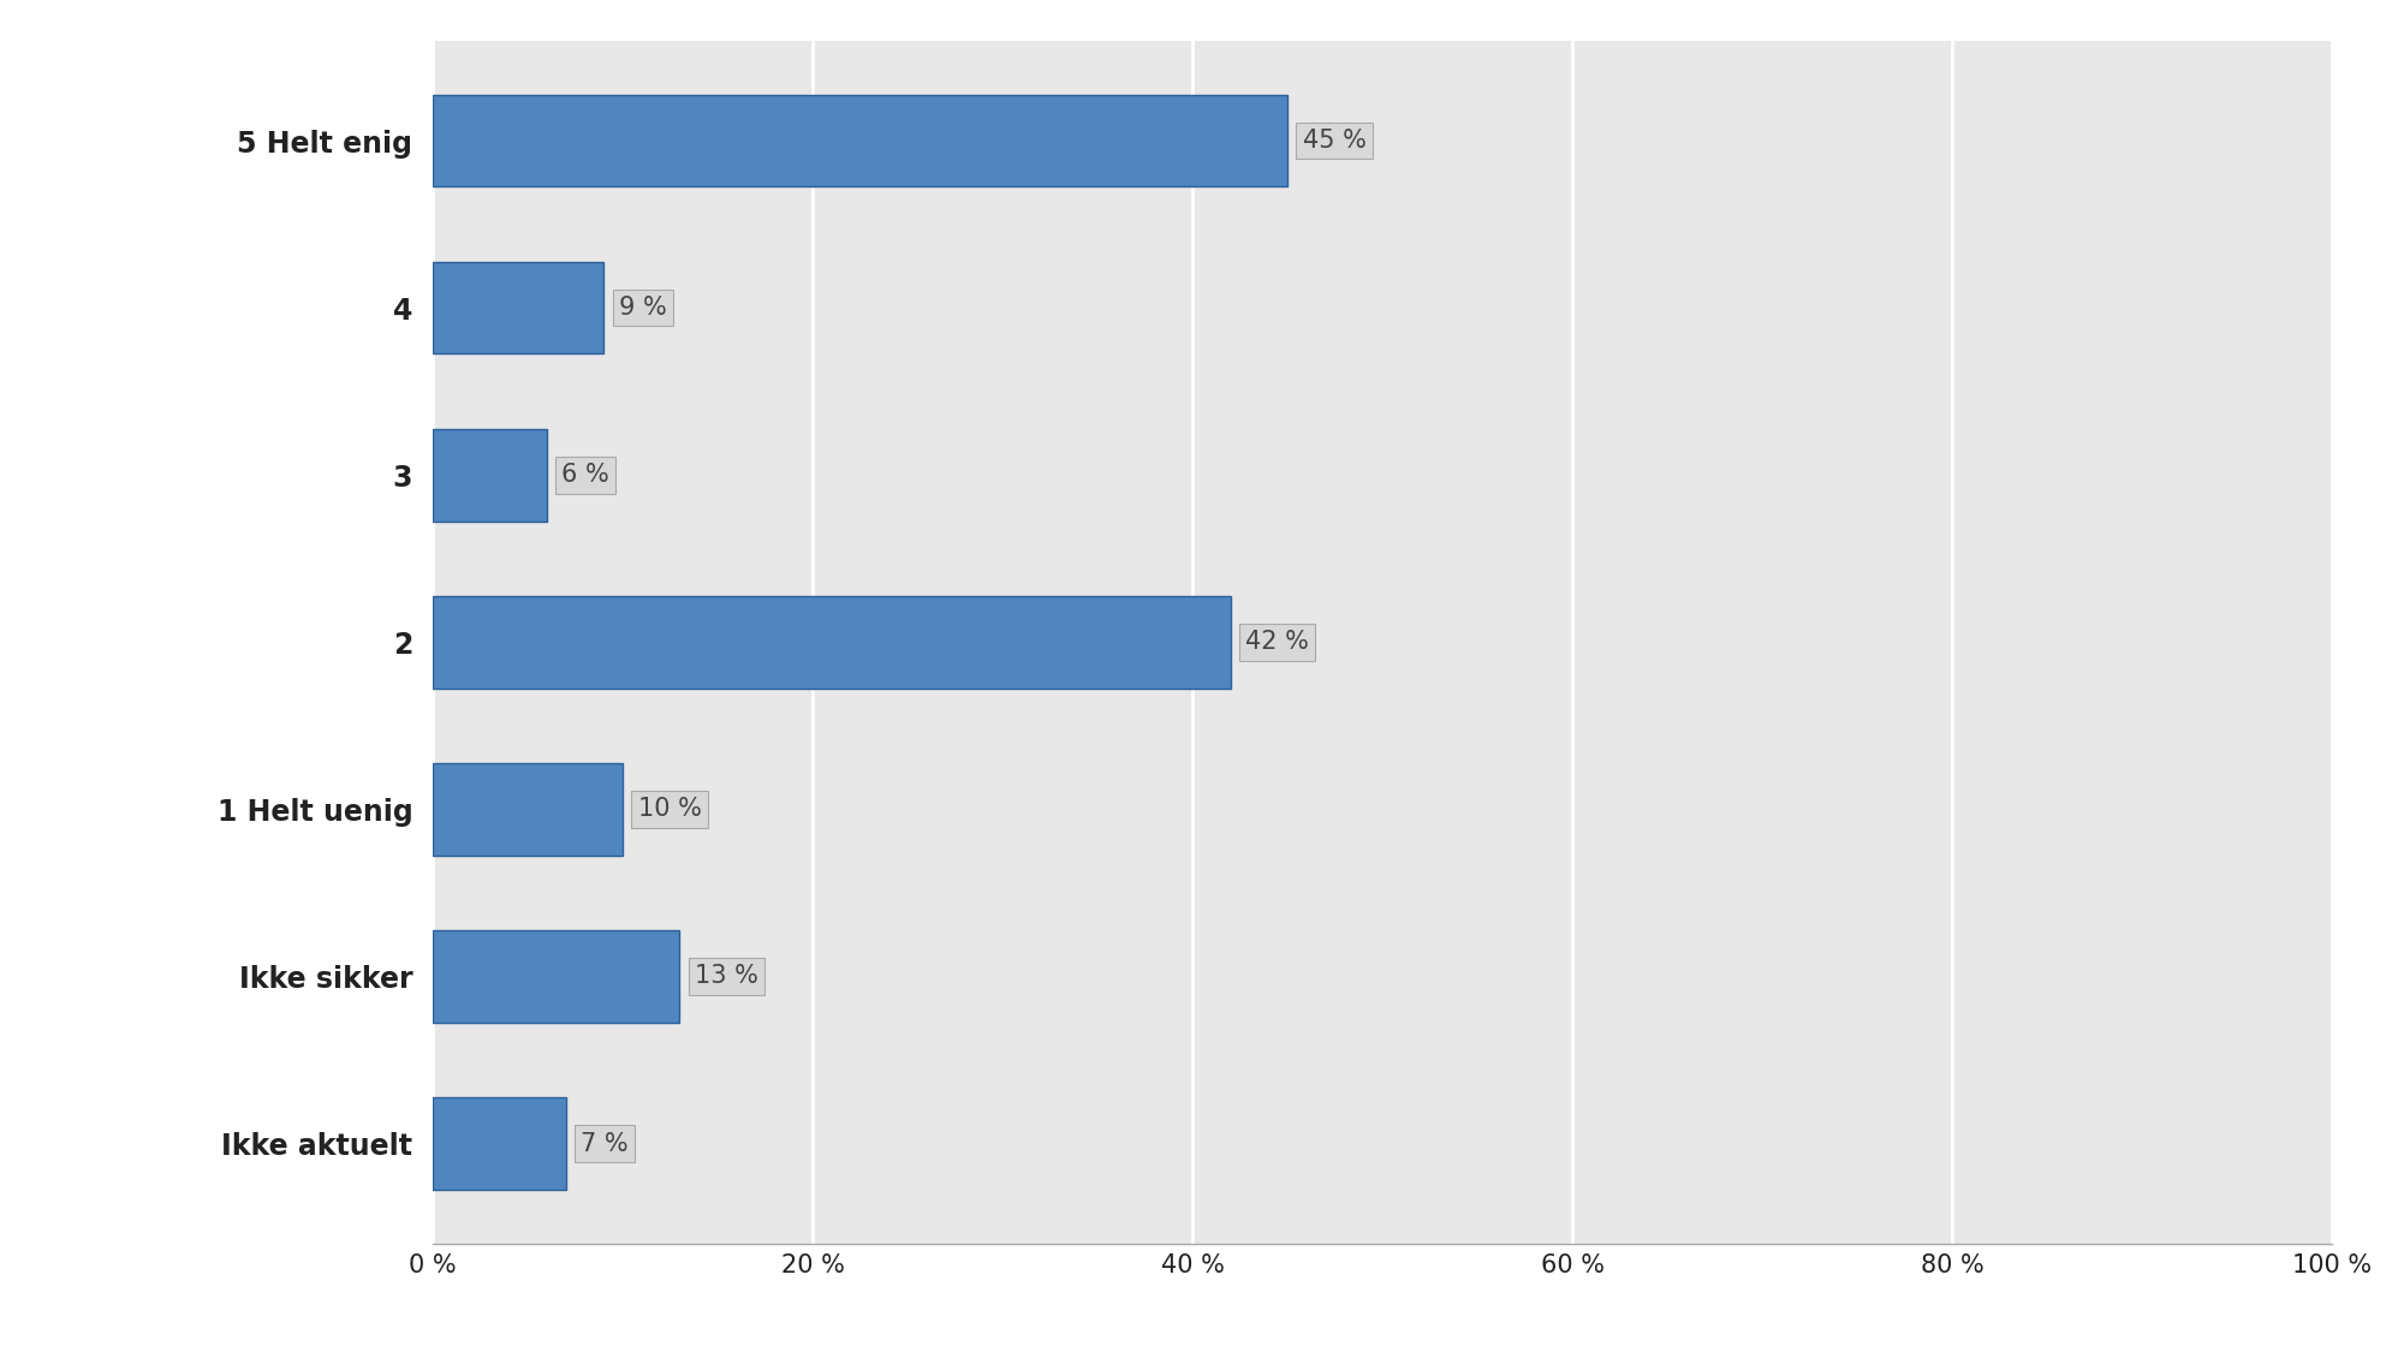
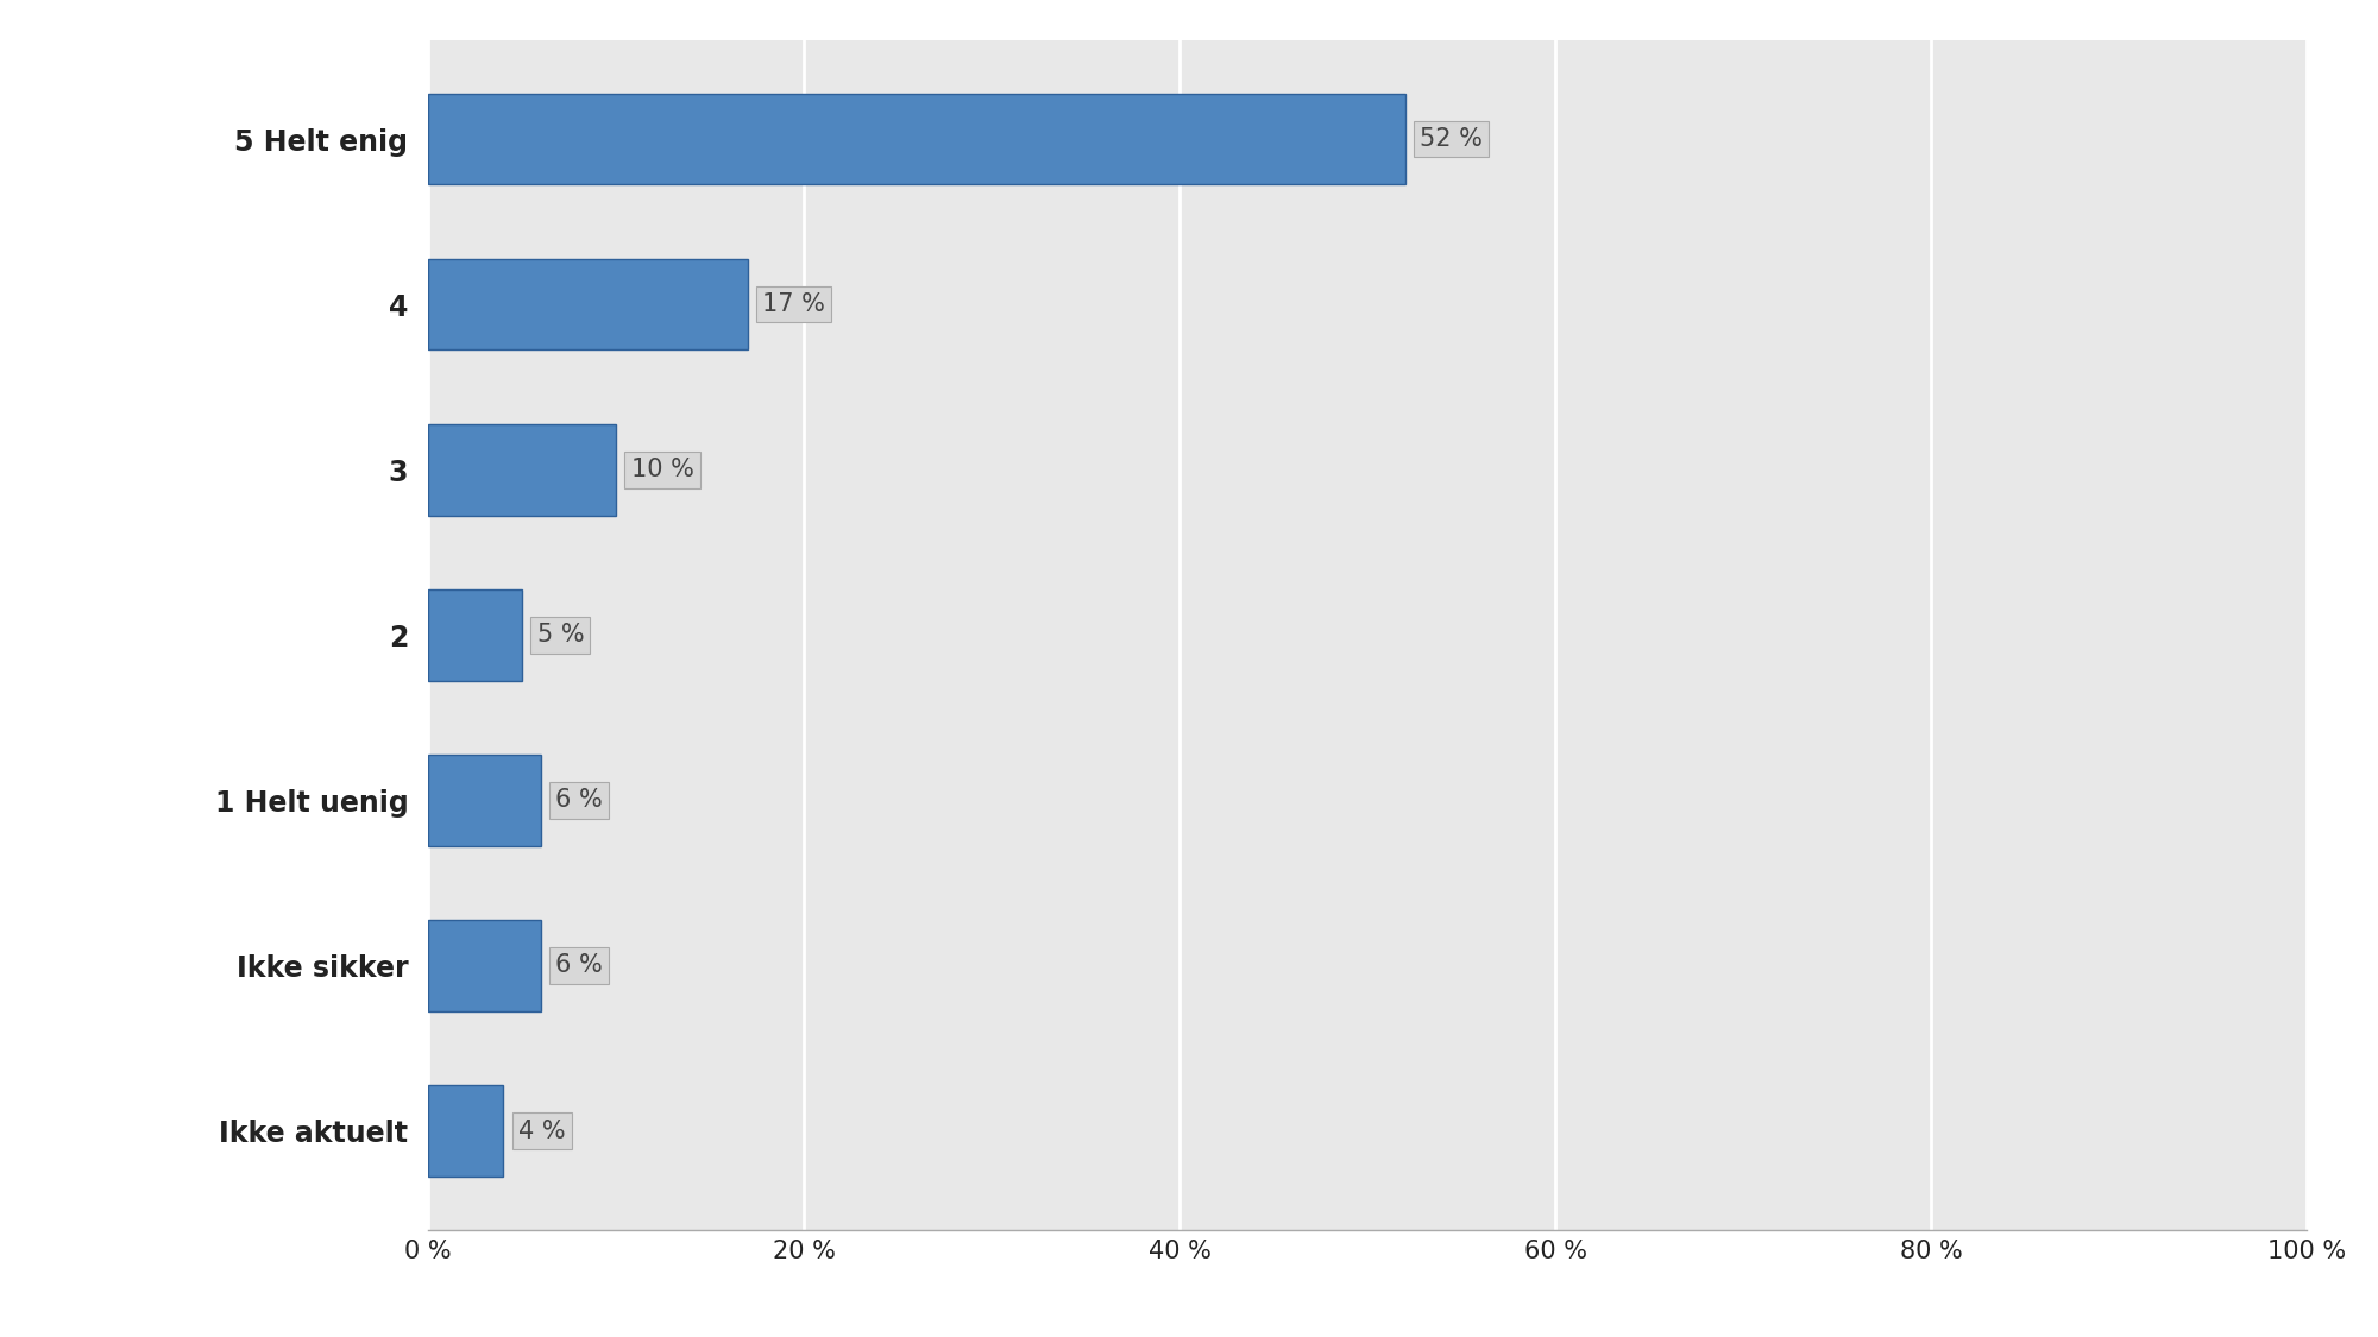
5 Helt enig: 45 -> 52
4: 9 -> 17
3: 6 -> 10
2: 42 -> 5
1 Helt uenig: 10 -> 6
Ikke sikker: 13 -> 6
Ikke aktuelt: 7 -> 4
